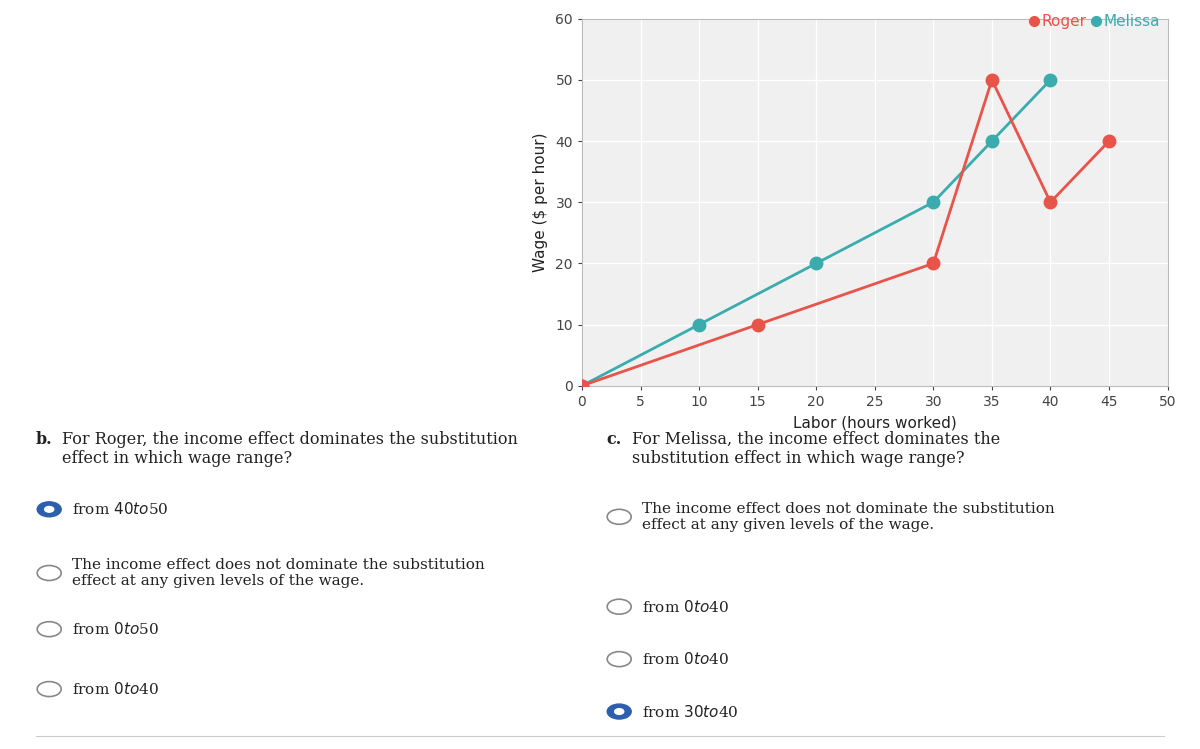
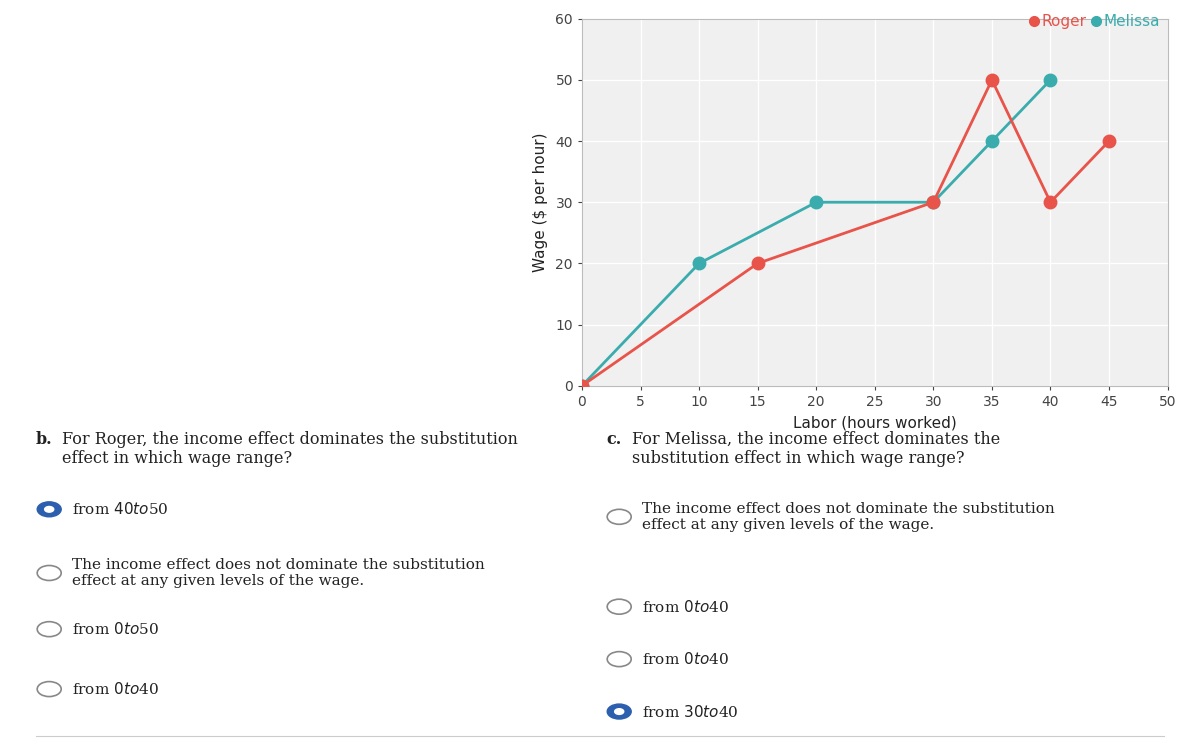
Melissa/10: 10 -> 20
Roger/15: 10 -> 20
Melissa/20: 20 -> 30
Roger/30: 20 -> 30
